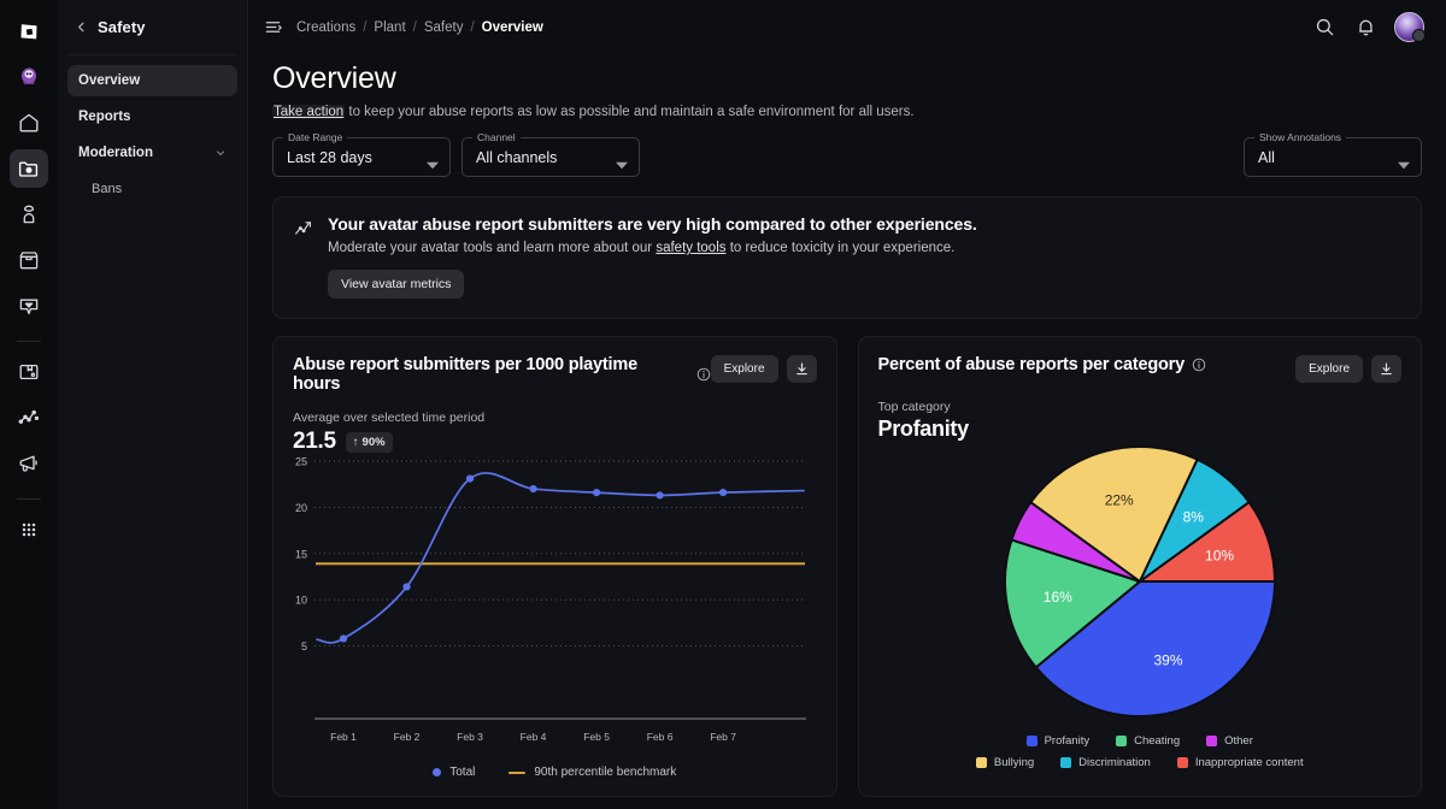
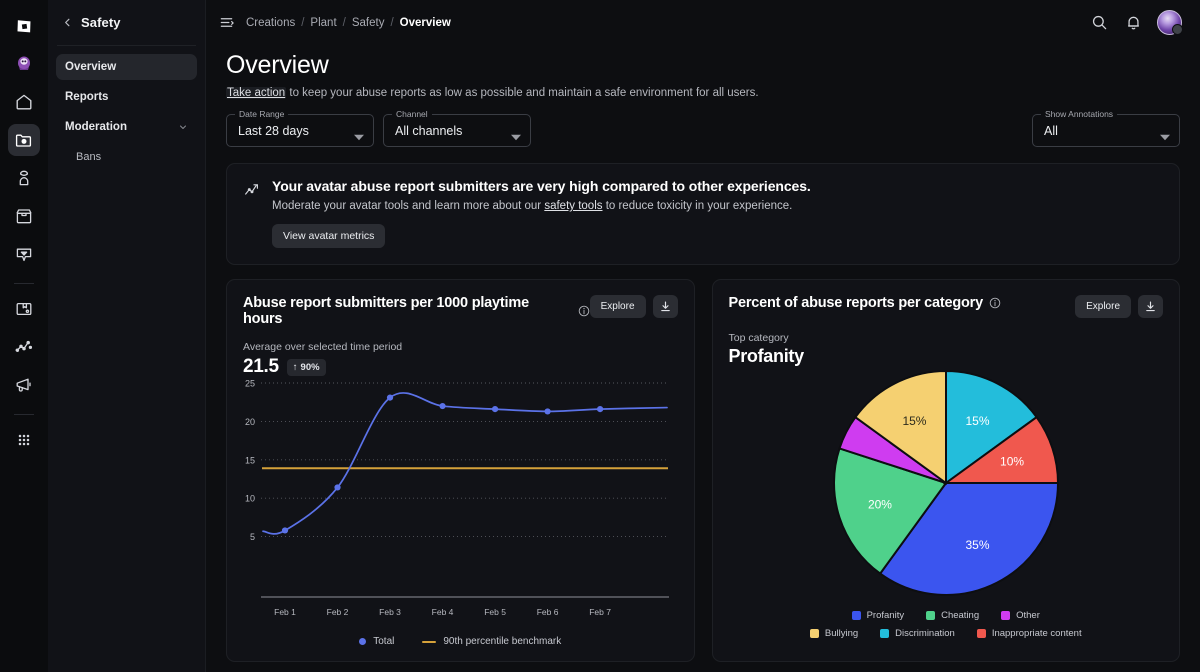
Percent of abuse reports per category/Profanity: 39% -> 35%
Percent of abuse reports per category/Cheating: 16% -> 20%
Percent of abuse reports per category/Bullying: 22% -> 15%
Percent of abuse reports per category/Discrimination: 8% -> 15%
